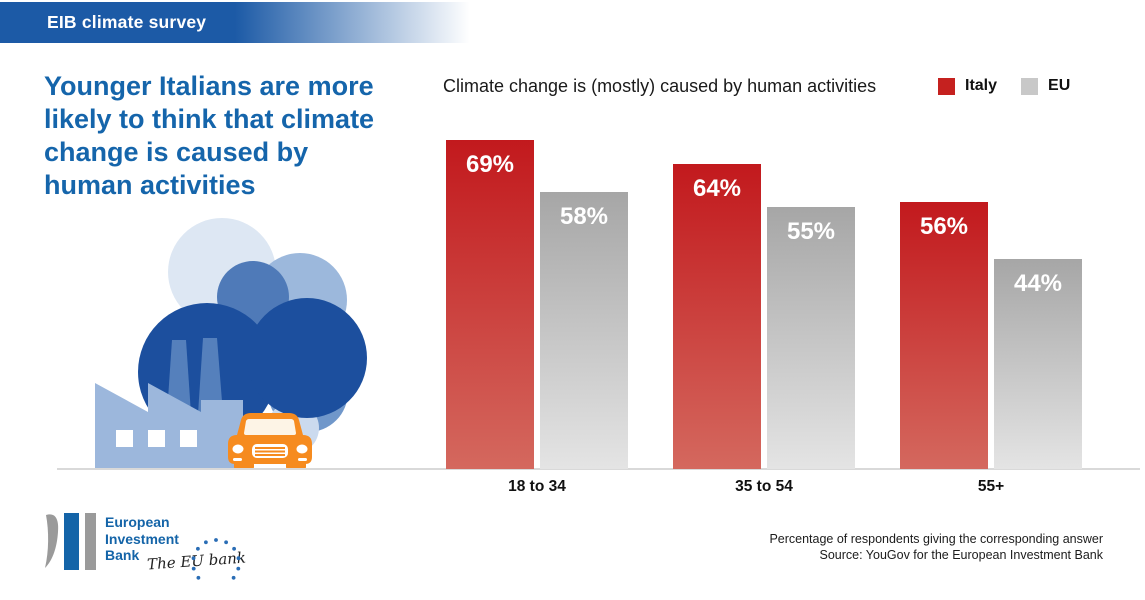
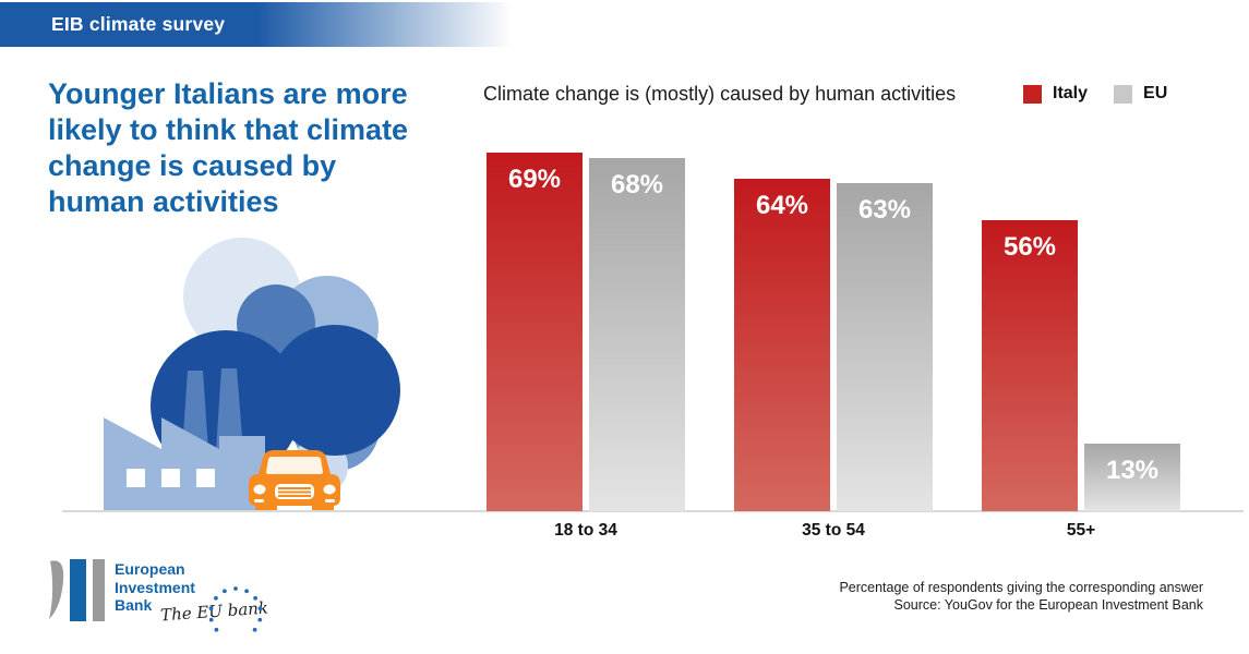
EU/18 to 34: 58% -> 68%
EU/35 to 54: 55% -> 63%
EU/55+: 44% -> 13%
